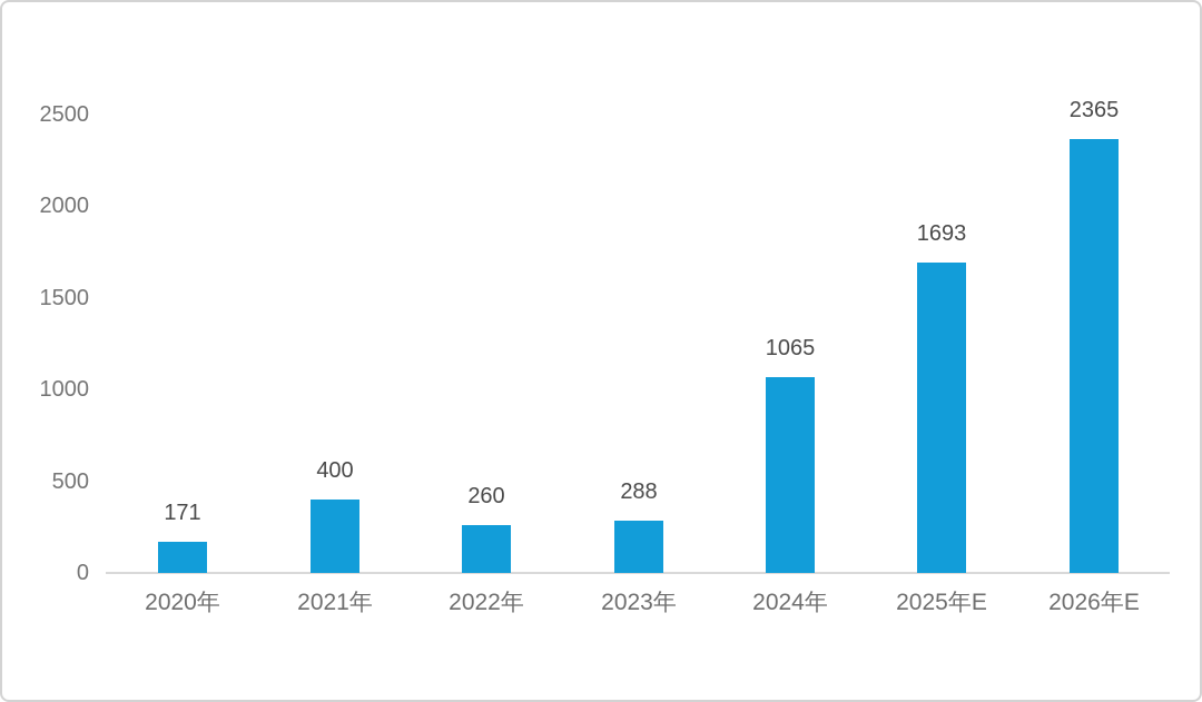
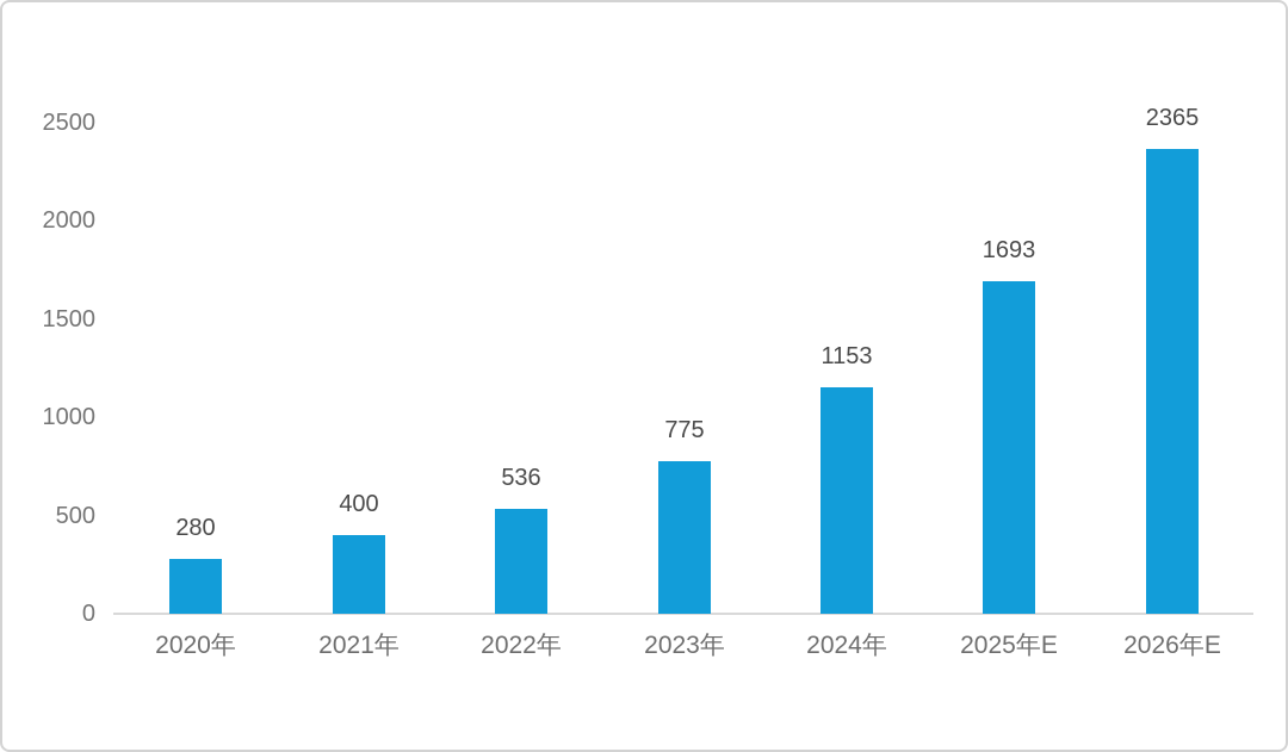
2020年: 171 -> 280
2022年: 260 -> 536
2023年: 288 -> 775
2024年: 1065 -> 1153
